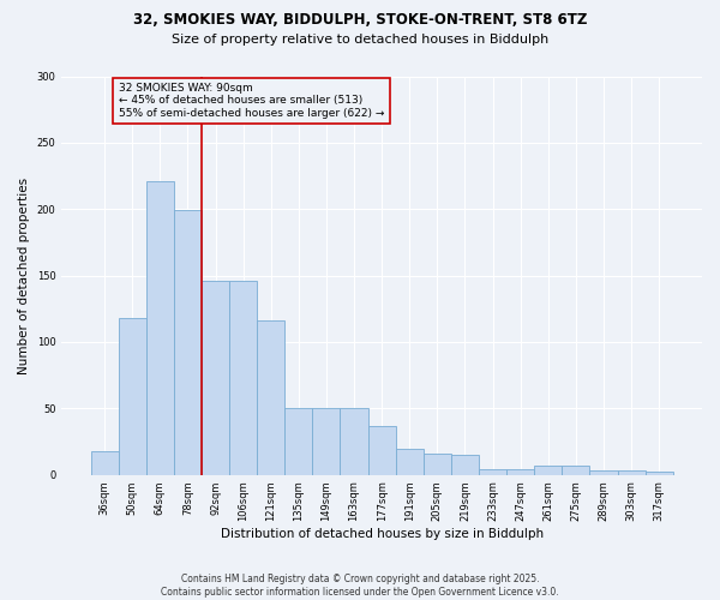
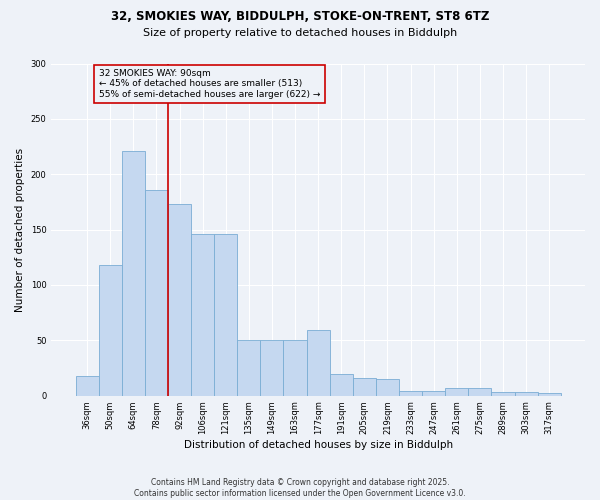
78sqm: 199 -> 186
92sqm: 146 -> 173
121sqm: 116 -> 146
177sqm: 37 -> 59
